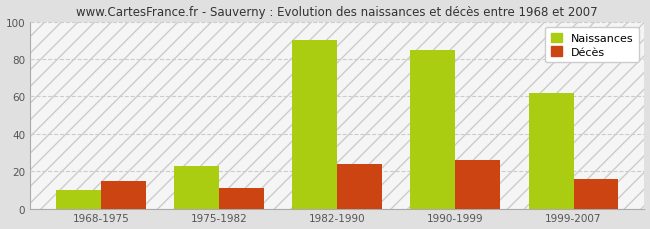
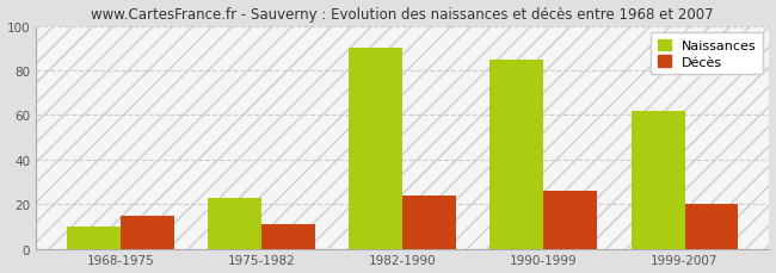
Décès/1999-2007: 16 -> 20
